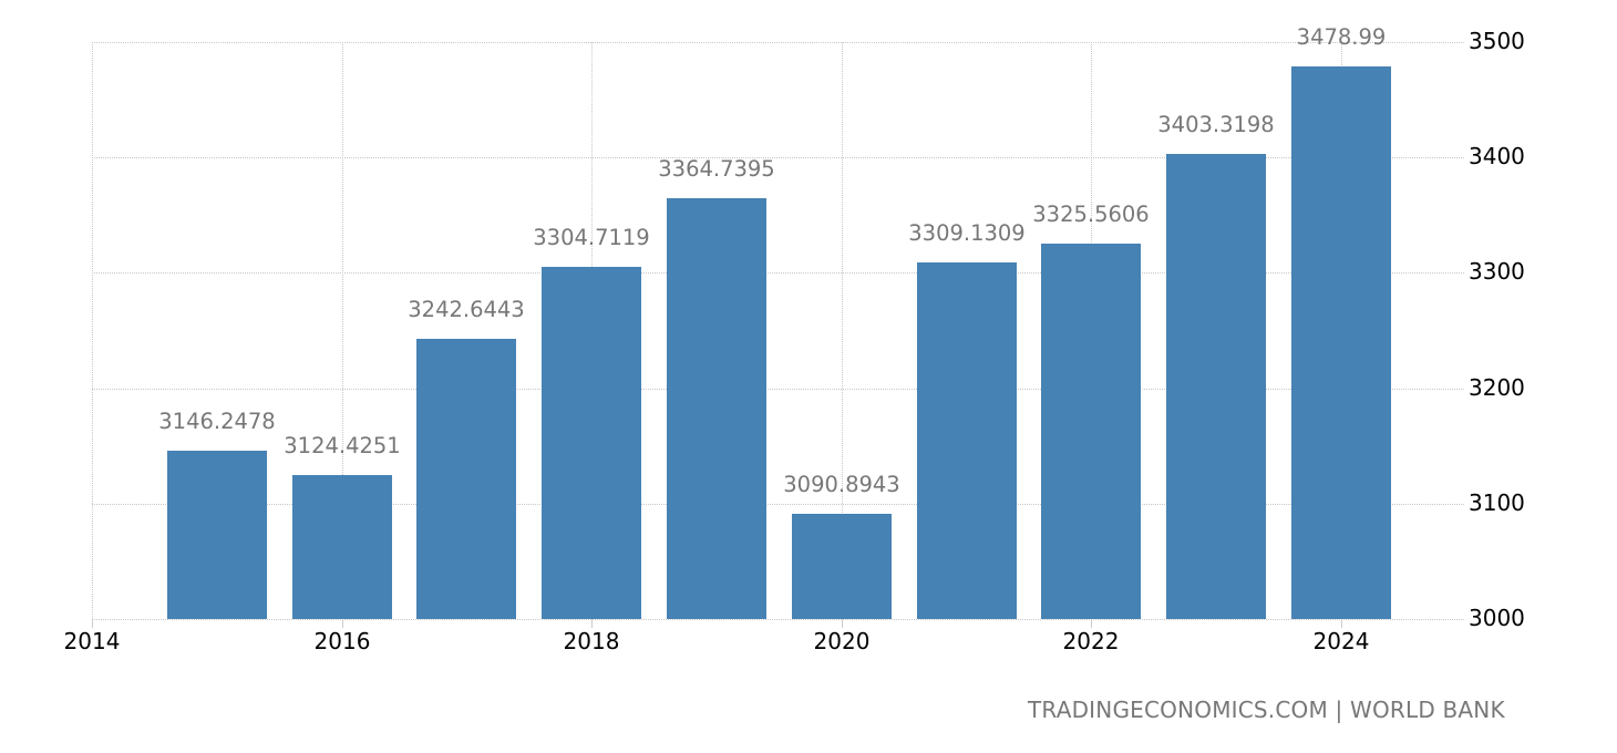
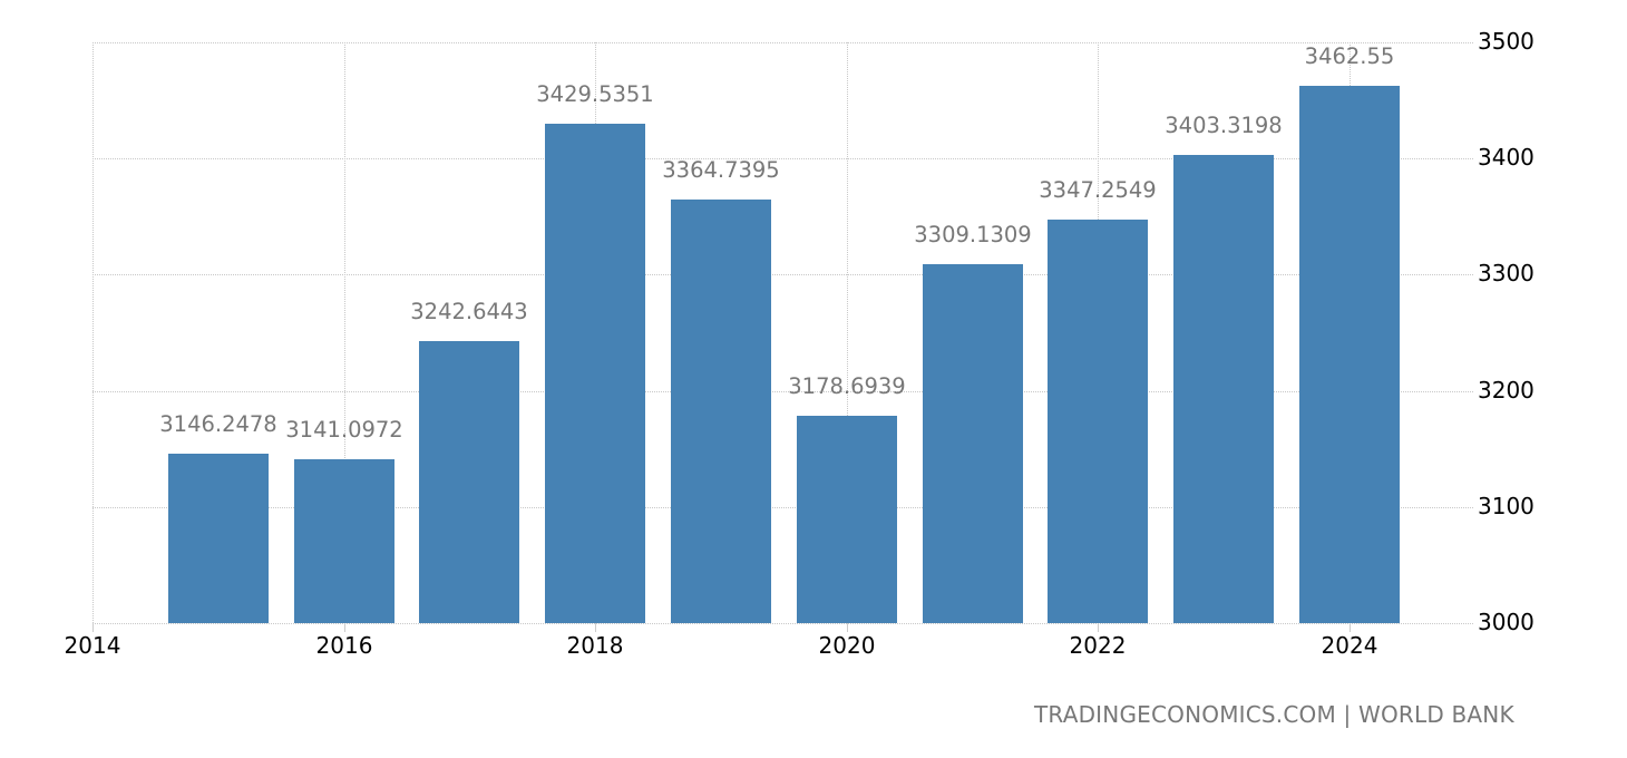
2016: 3124.4251 -> 3141.0972
2018: 3304.7119 -> 3429.5351
2020: 3090.8943 -> 3178.6939
2022: 3325.5606 -> 3347.2549
2024: 3478.99 -> 3462.55
